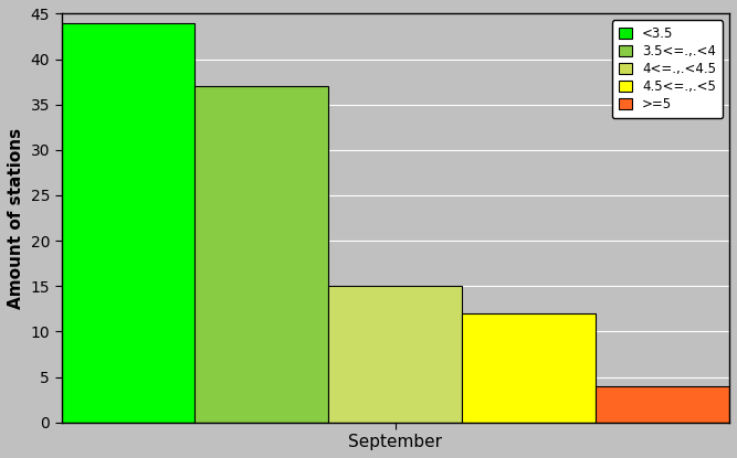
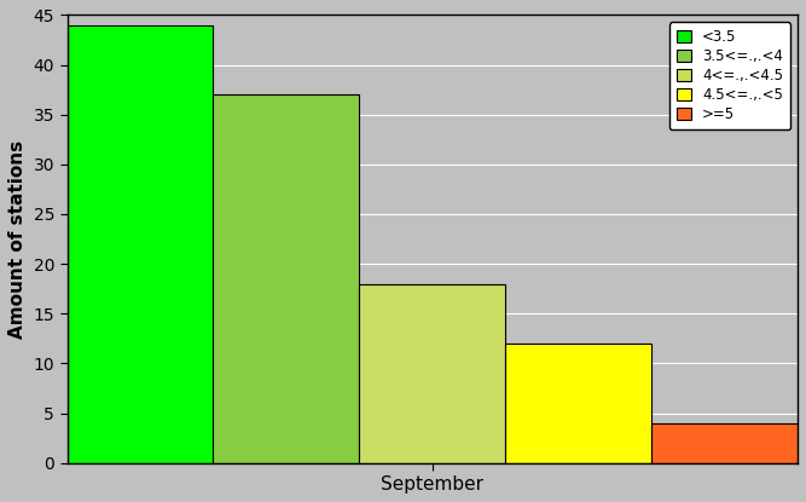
September: 15 -> 18
